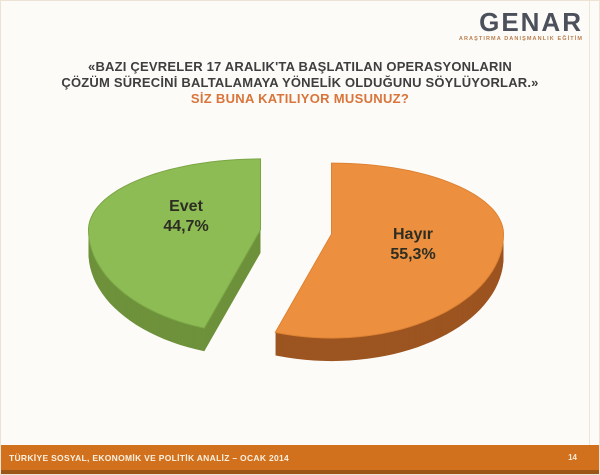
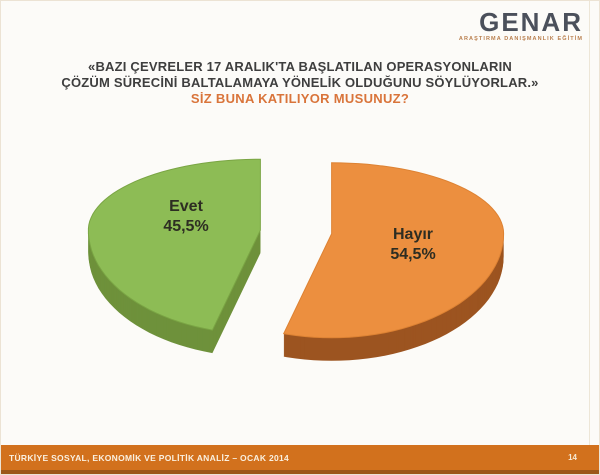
Evet: 44,7% -> 45,5%
Hayır: 55,3% -> 54,5%
